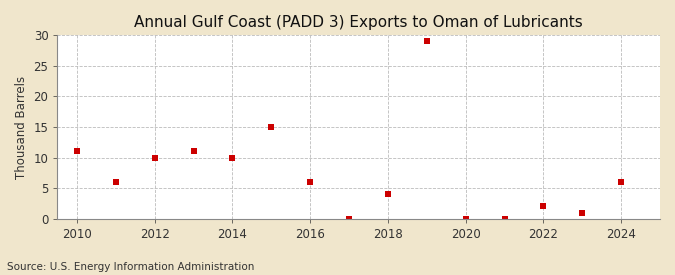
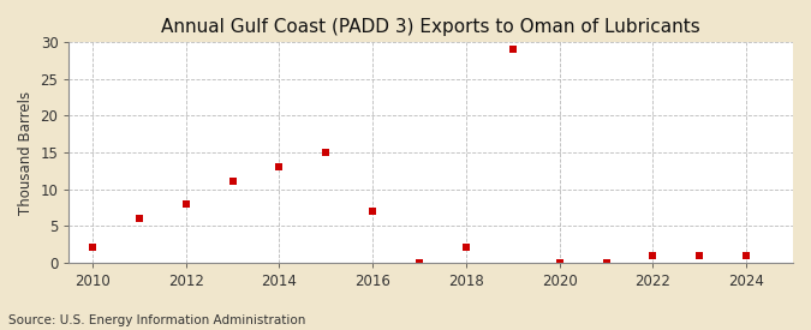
2010: 11 -> 2
2012: 10 -> 8
2014: 10 -> 13
2016: 6 -> 7
2018: 4 -> 2
2022: 2 -> 1
2024: 6 -> 1
